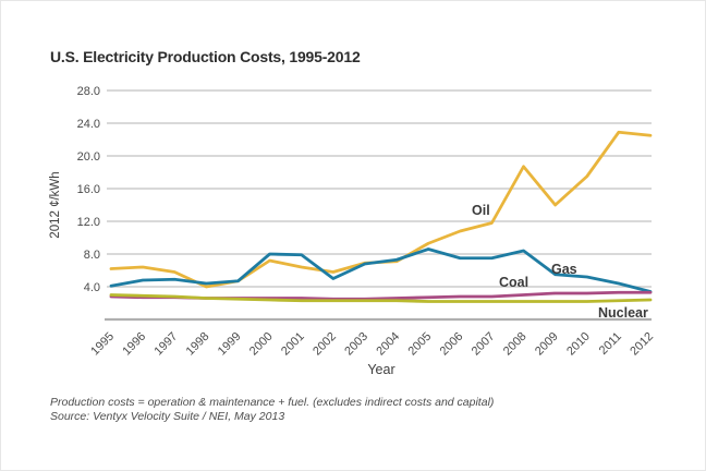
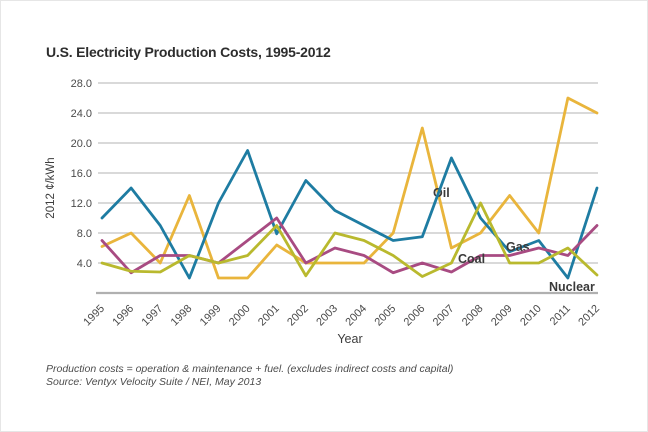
Gas/1995: 4 -> 10
Coal/1995: 3 -> 7
Nuclear/1995: 3 -> 4
Oil/1996: 6 -> 8
Gas/1996: 5 -> 14
Oil/1997: 6 -> 4
Gas/1997: 5 -> 9
Coal/1997: 3 -> 5
Oil/1998: 4 -> 13
Gas/1998: 4 -> 2
Coal/1998: 3 -> 5
Nuclear/1998: 3 -> 5
Oil/1999: 5 -> 2
Gas/1999: 5 -> 12
Coal/1999: 3 -> 4
Nuclear/1999: 2 -> 4
Oil/2000: 7 -> 2
Gas/2000: 8 -> 19
Coal/2000: 3 -> 7
Nuclear/2000: 2 -> 5
Coal/2001: 3 -> 10
Nuclear/2001: 2 -> 9
Oil/2002: 6 -> 4
Gas/2002: 5 -> 15
Coal/2002: 2 -> 4
Oil/2003: 7 -> 4
Gas/2003: 7 -> 11
Coal/2003: 2 -> 6
Nuclear/2003: 2 -> 8
Oil/2004: 7 -> 4
Gas/2004: 7 -> 9
Coal/2004: 3 -> 5
Nuclear/2004: 2 -> 7
Oil/2005: 9 -> 8
Gas/2005: 9 -> 7
Nuclear/2005: 2 -> 5
Oil/2006: 11 -> 22
Coal/2006: 3 -> 4
Oil/2007: 12 -> 6
Gas/2007: 8 -> 18
Nuclear/2007: 2 -> 4
Oil/2008: 19 -> 8
Gas/2008: 8 -> 10
Coal/2008: 3 -> 5
Nuclear/2008: 2 -> 12
Oil/2009: 14 -> 13
Coal/2009: 3 -> 5
Nuclear/2009: 2 -> 4
Oil/2010: 18 -> 8
Gas/2010: 5 -> 7
Coal/2010: 3 -> 6
Nuclear/2010: 2 -> 4
Oil/2011: 23 -> 26
Gas/2011: 4 -> 2
Coal/2011: 3 -> 5
Nuclear/2011: 2 -> 6
Oil/2012: 22 -> 24
Gas/2012: 3 -> 14
Coal/2012: 3 -> 9
